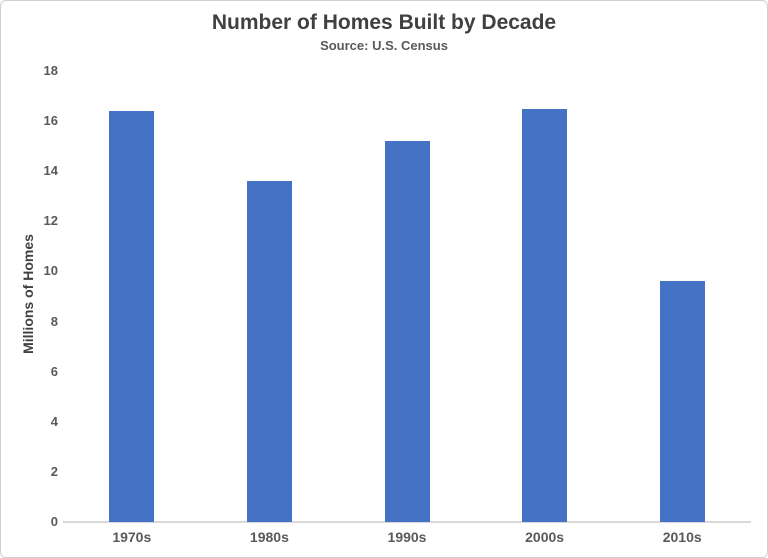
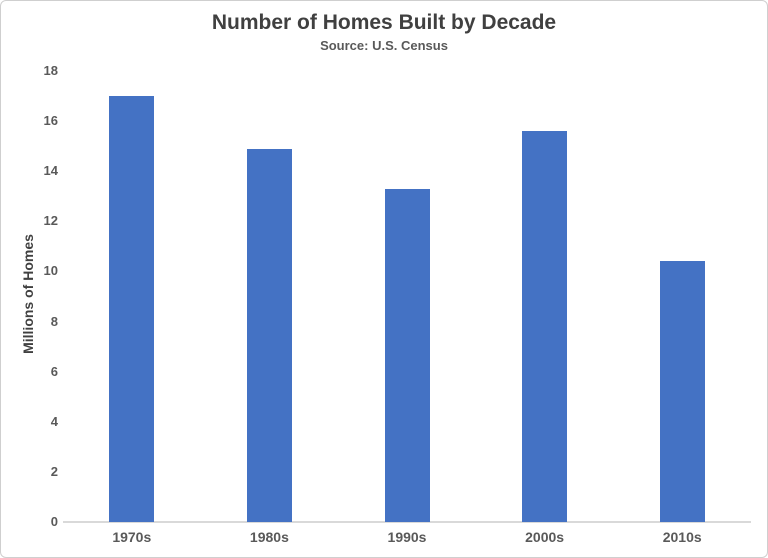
1970s: 16.4 -> 17.0
1980s: 13.6 -> 14.9
1990s: 15.2 -> 13.3
2000s: 16.5 -> 15.6
2010s: 9.6 -> 10.4
